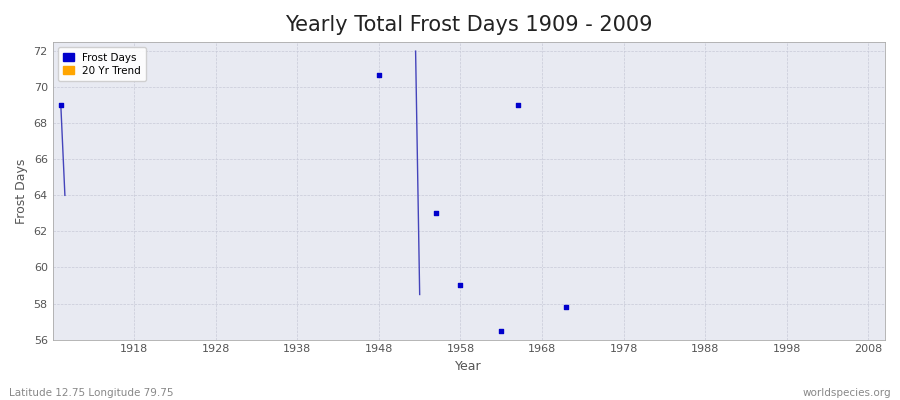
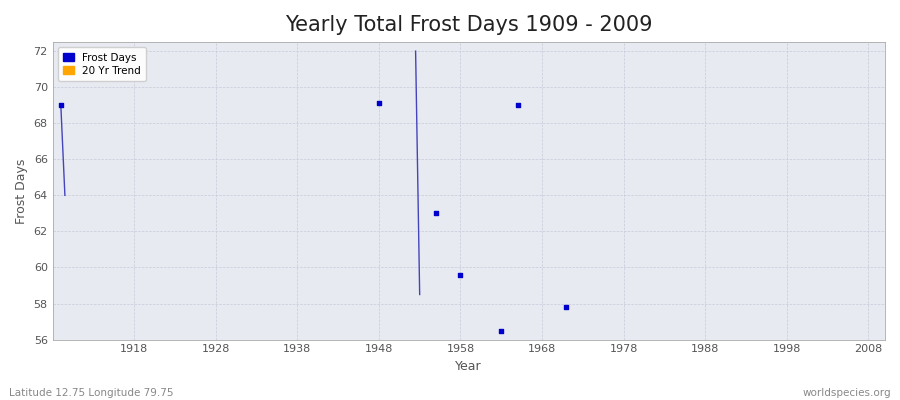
1948: 70.7 -> 69.1
1958: 59.0 -> 59.6
